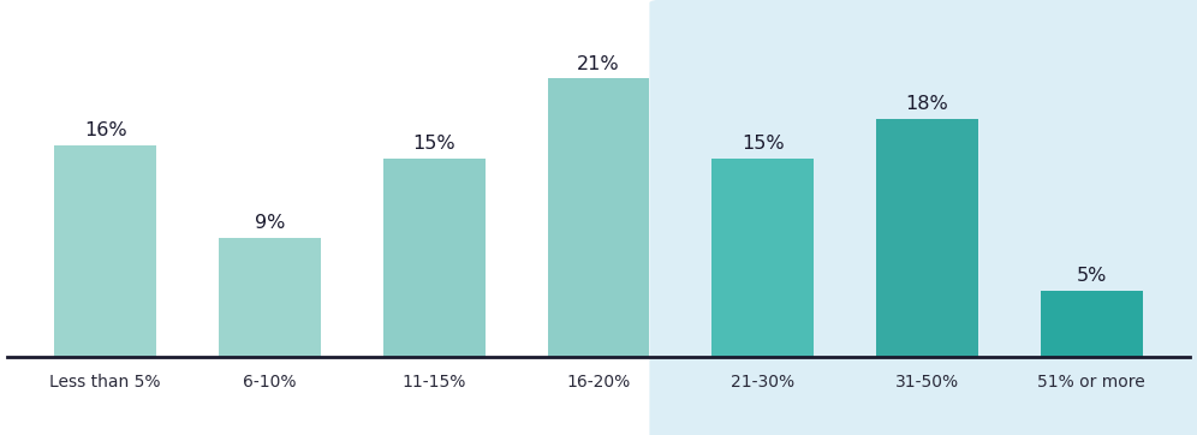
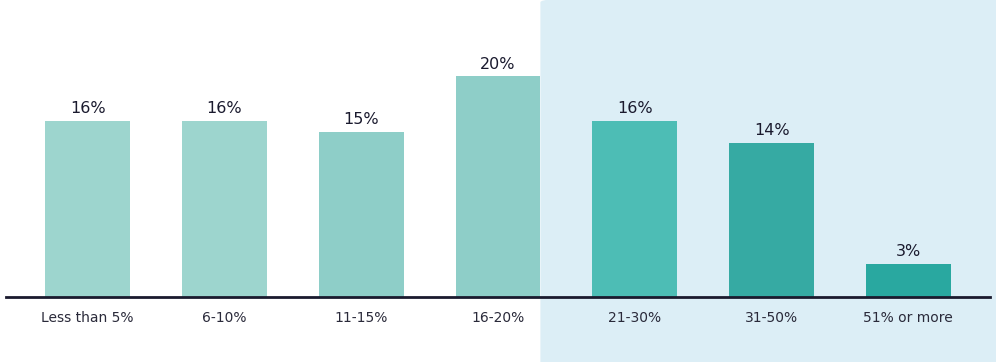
6-10%: 9% -> 16%
16-20%: 21% -> 20%
21-30%: 15% -> 16%
31-50%: 18% -> 14%
51% or more: 5% -> 3%
